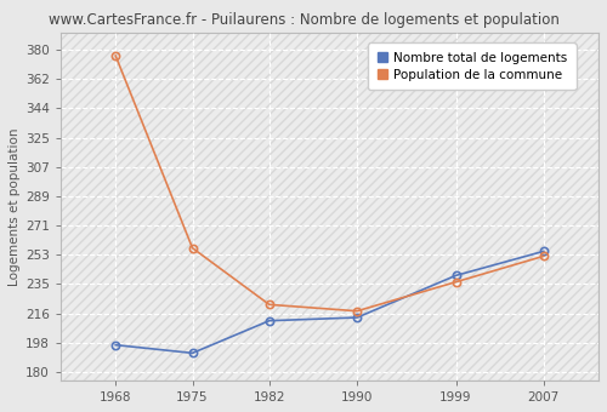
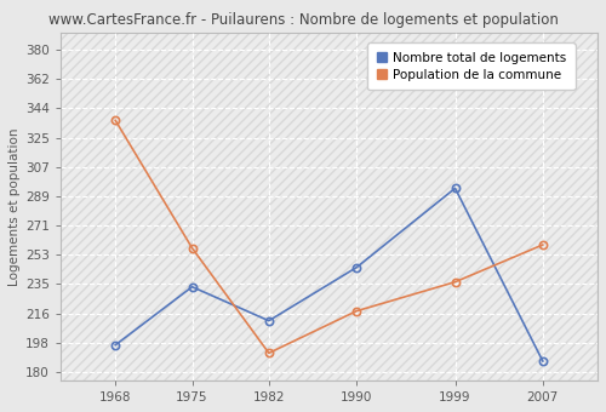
Population de la commune/1968: 376 -> 336
Nombre total de logements/1975: 192 -> 233
Population de la commune/1982: 222 -> 192
Nombre total de logements/1990: 214 -> 245
Nombre total de logements/1999: 240 -> 294
Nombre total de logements/2007: 255 -> 187
Population de la commune/2007: 252 -> 259
